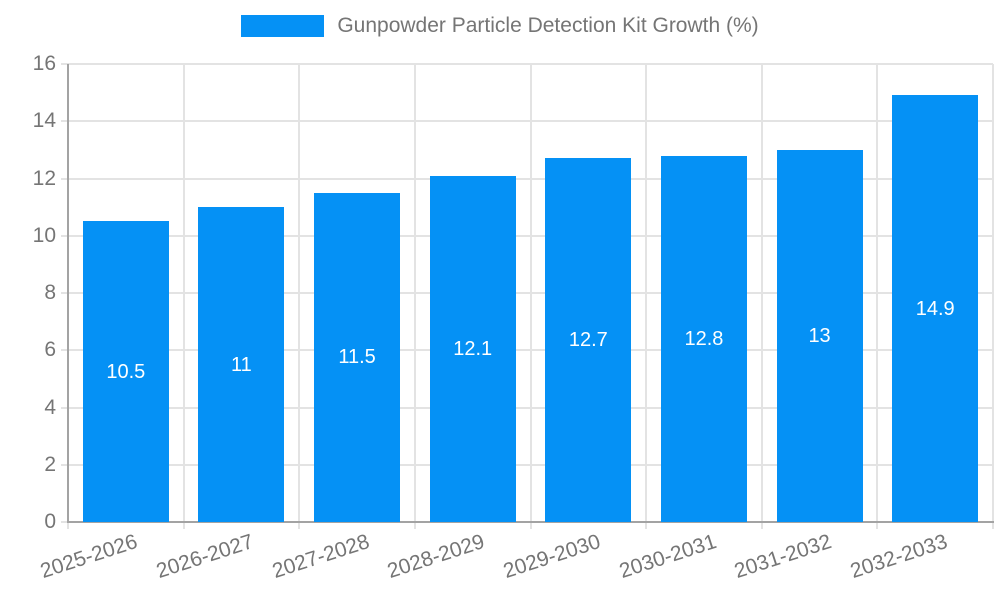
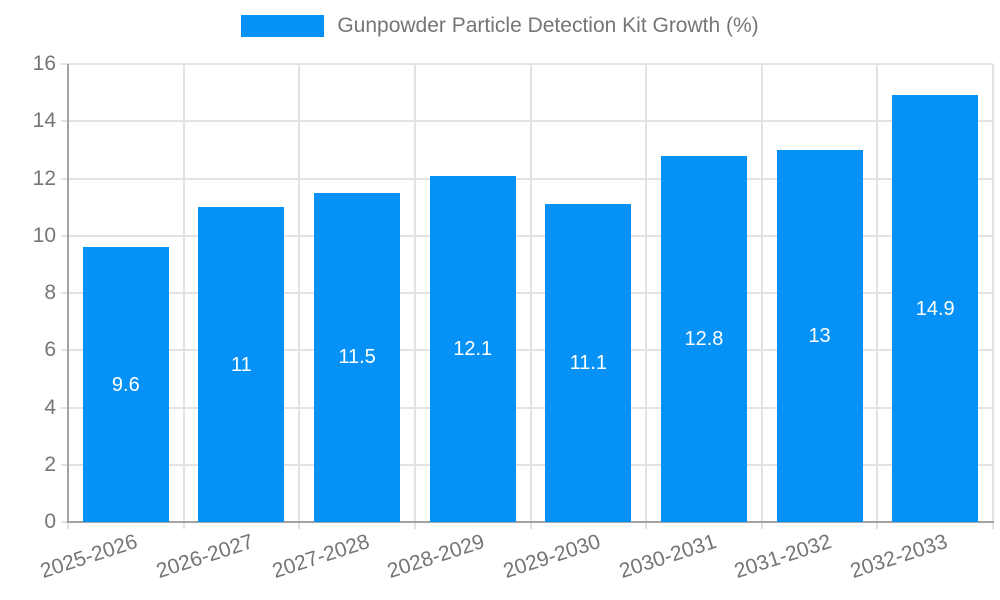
2025-2026: 10.5 -> 9.6
2029-2030: 12.7 -> 11.1
